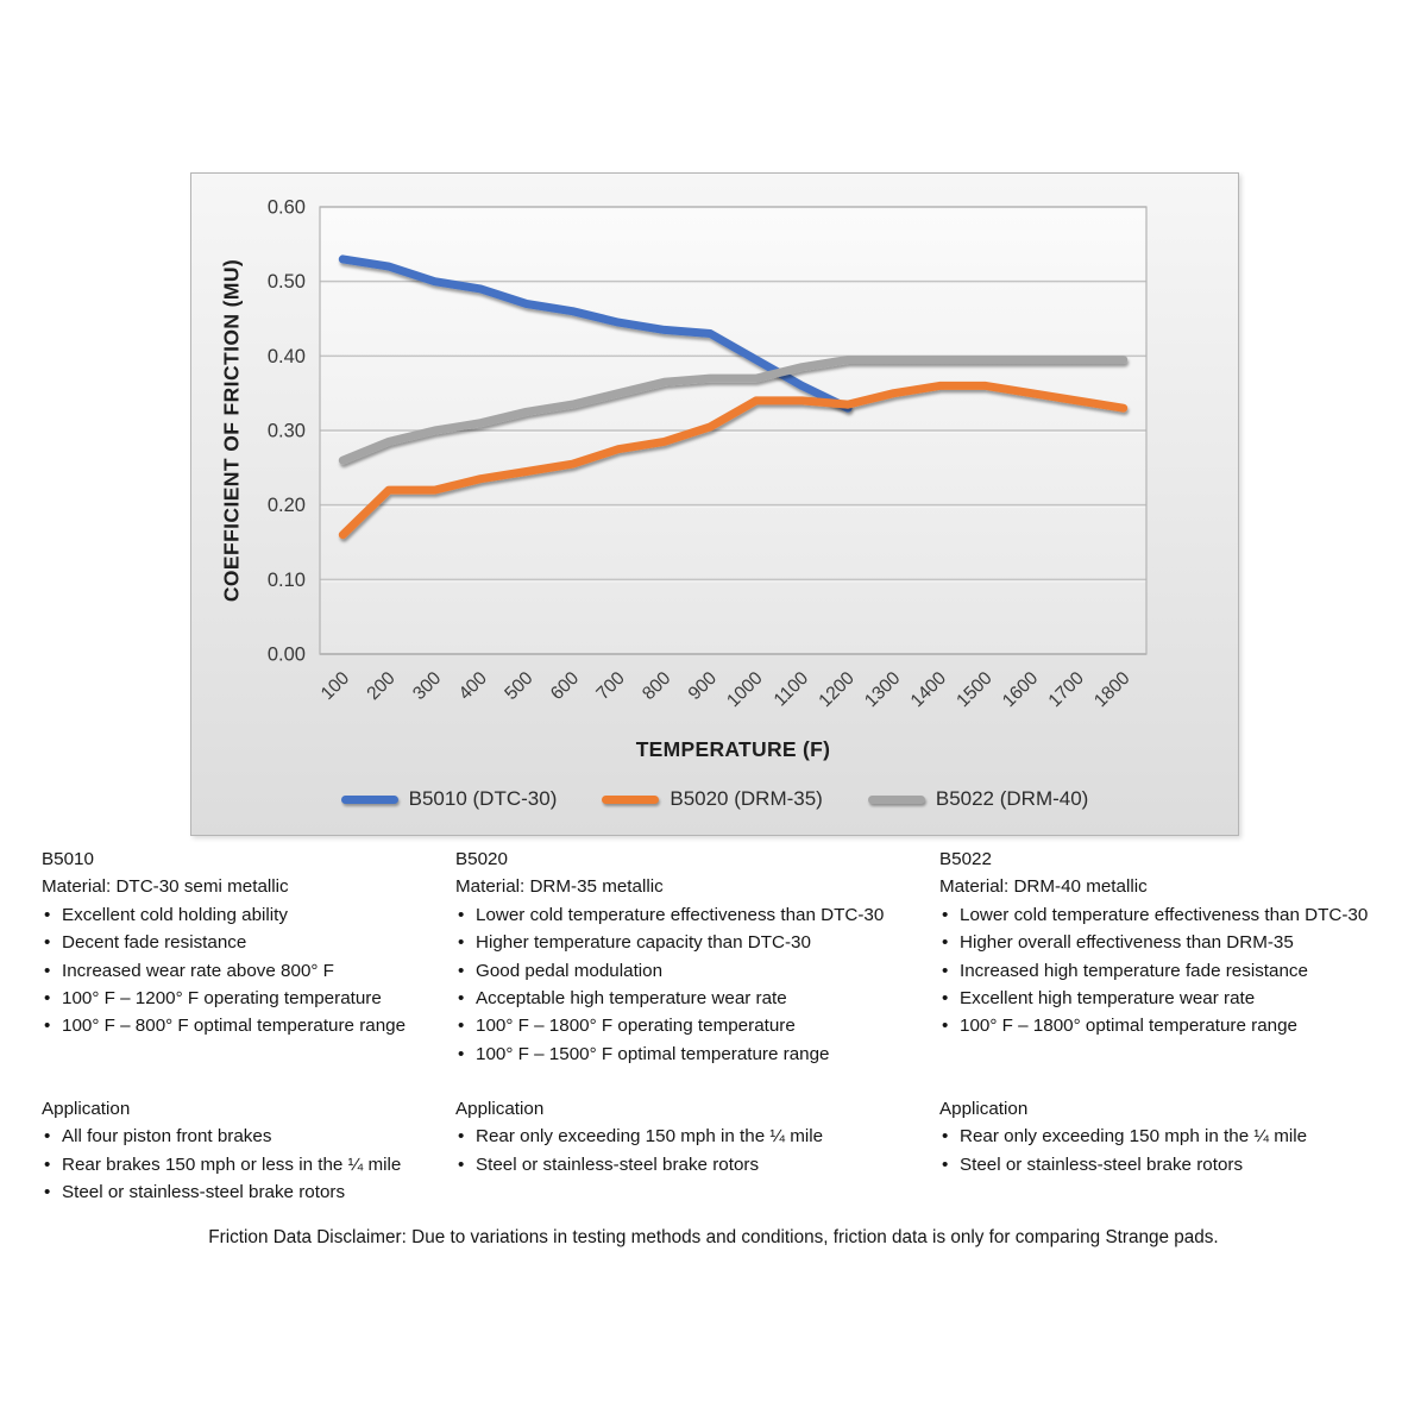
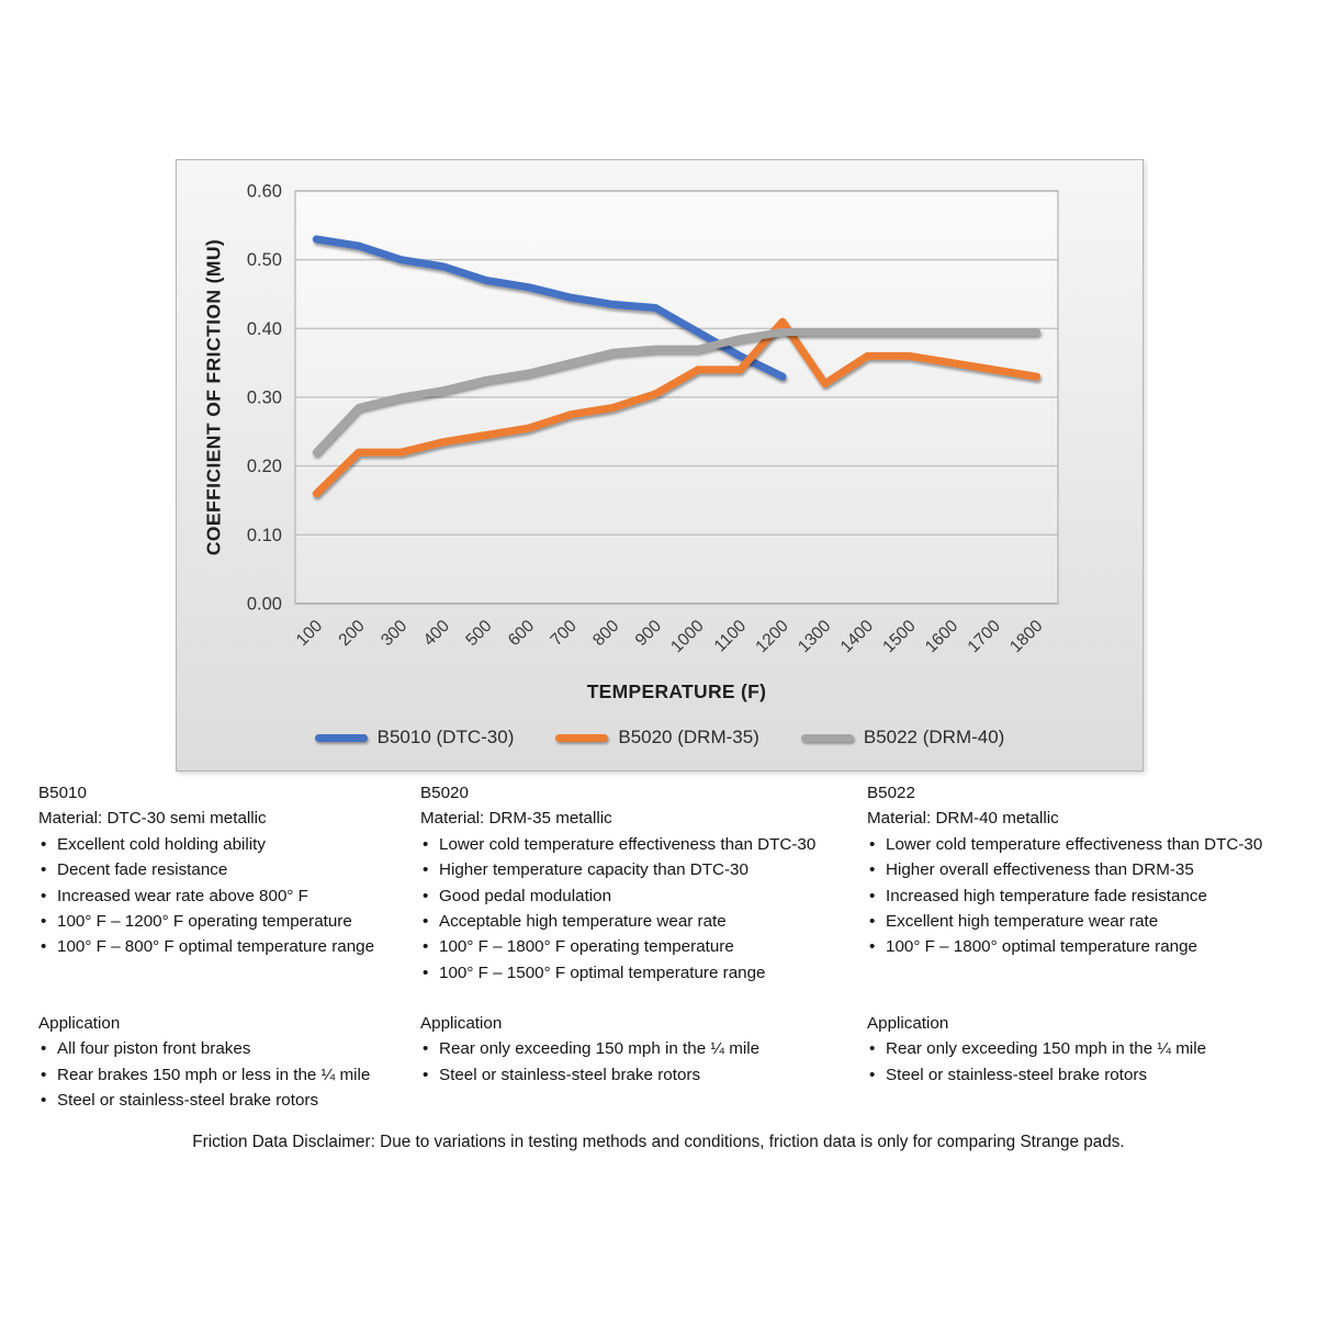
B5022 (DRM-40)/100: 0.26 -> 0.22
B5020 (DRM-35)/1200: 0.34 -> 0.41
B5020 (DRM-35)/1300: 0.35 -> 0.32
